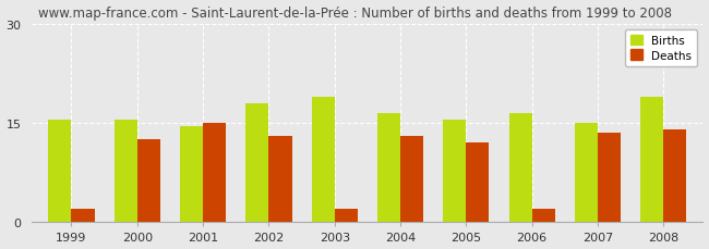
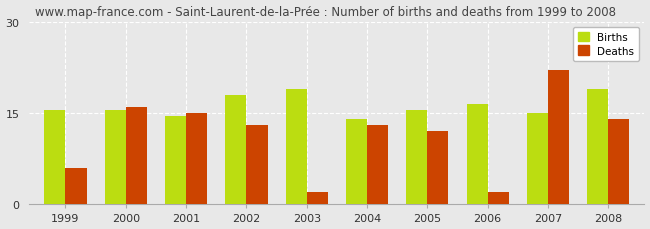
Deaths/1999: 2.0 -> 6.0
Deaths/2000: 12.5 -> 16.0
Births/2004: 16.5 -> 14.0
Deaths/2007: 13.5 -> 22.0
